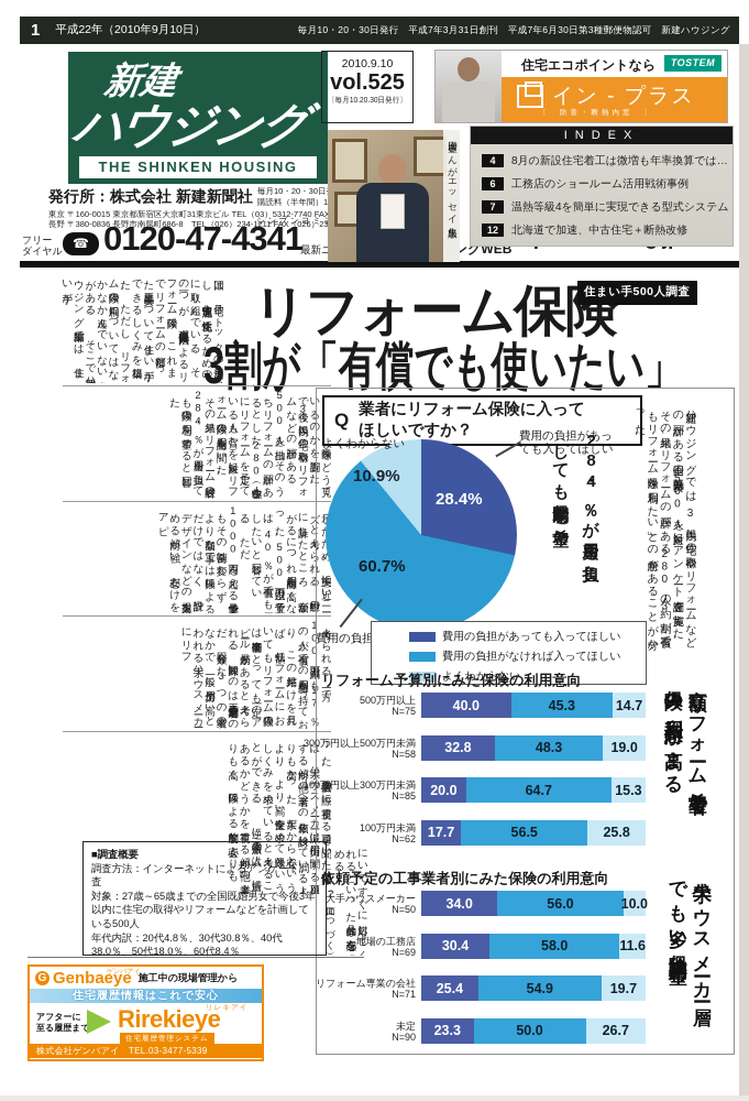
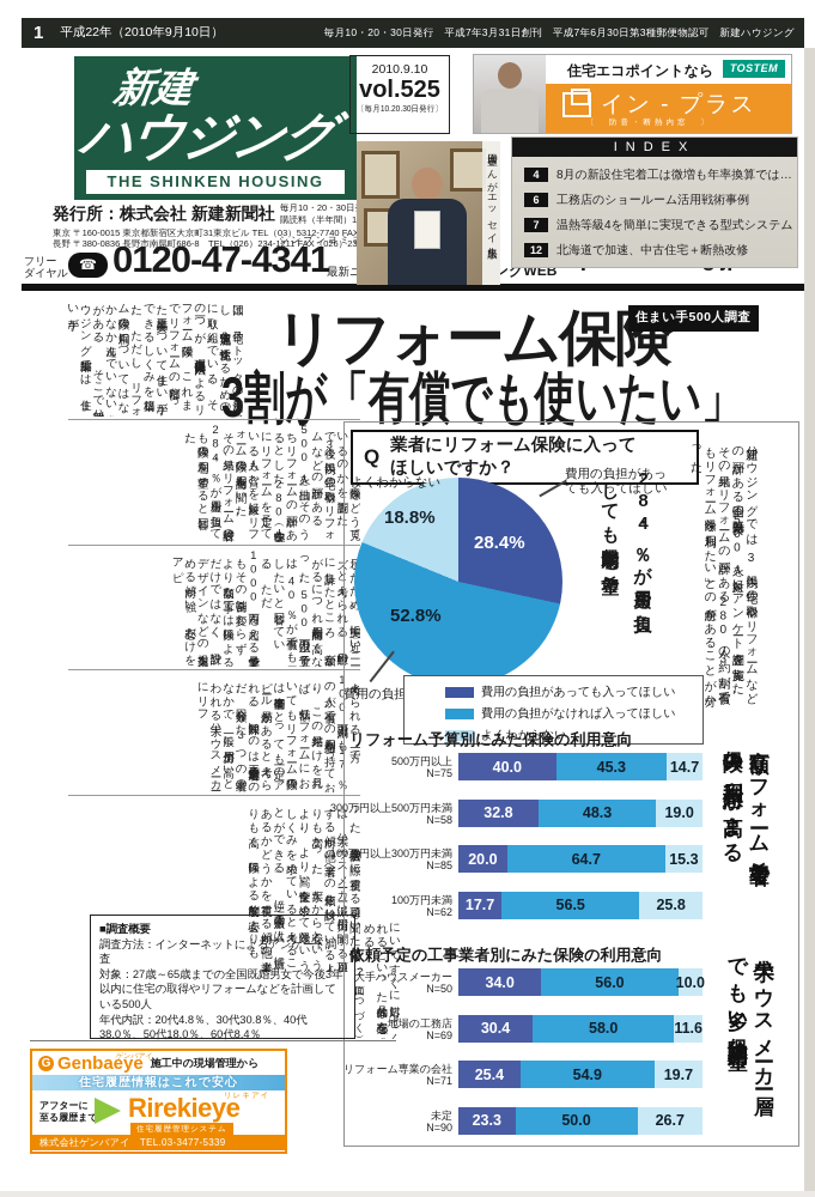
業者にリフォーム保険に入ってほしいですか？/費用の負担がなければ入ってほしい: 60.7% -> 52.8%
業者にリフォーム保険に入ってほしいですか？/よくわからない: 10.9% -> 18.8%
